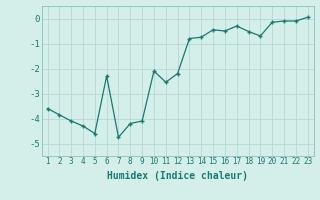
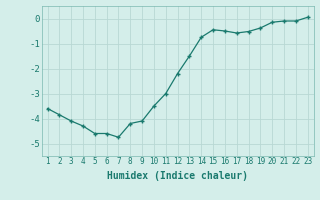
6: -2.30 -> -4.60
10: -2.10 -> -3.50
11: -2.55 -> -3.00
13: -0.80 -> -1.50
17: -0.30 -> -0.58
19: -0.70 -> -0.38
